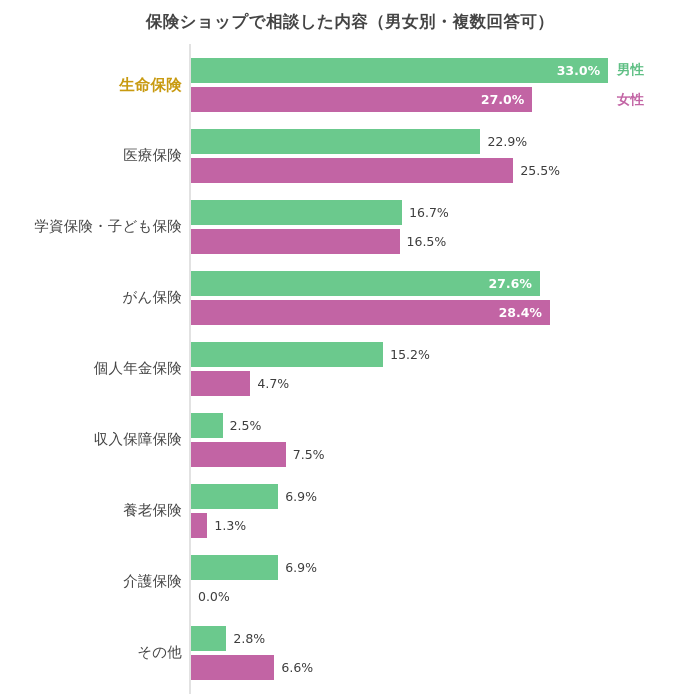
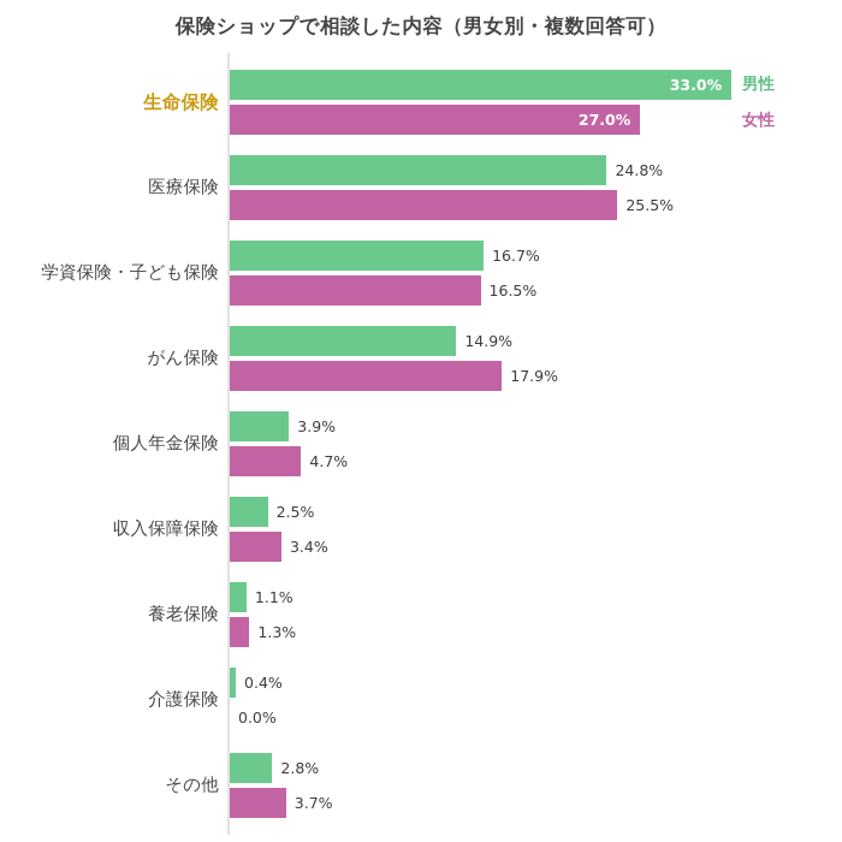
男性/医療保険: 22.9% -> 24.8%
男性/がん保険: 27.6% -> 14.9%
女性/がん保険: 28.4% -> 17.9%
男性/個人年金保険: 15.2% -> 3.9%
女性/収入保障保険: 7.5% -> 3.4%
男性/養老保険: 6.9% -> 1.1%
男性/介護保険: 6.9% -> 0.4%
女性/その他: 6.6% -> 3.7%
